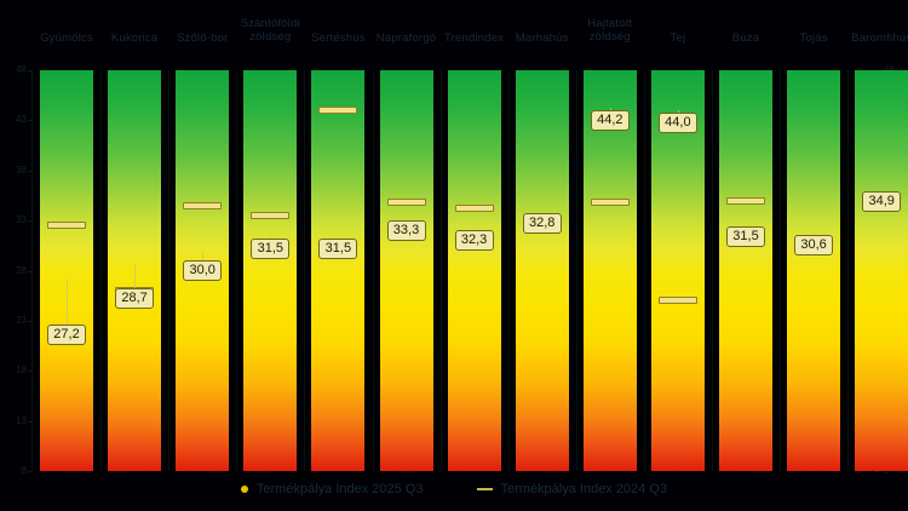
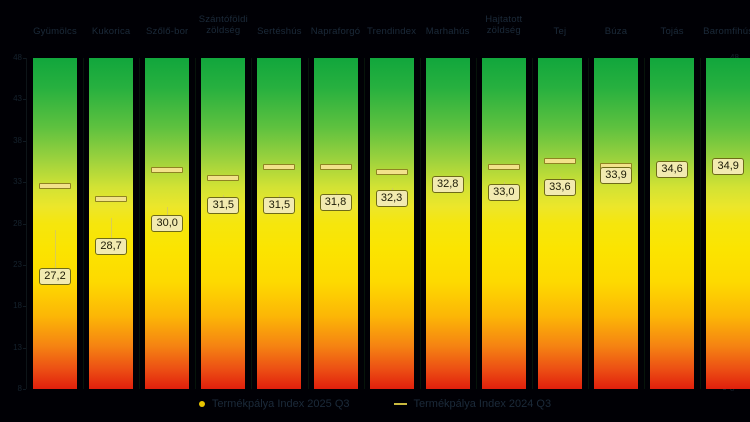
Termékpálya Index 2024 Q3/Kukorica: 26 -> 31
Termékpálya Index 2024 Q3/Sertéshús: 44 -> 35
Termékpálya Index 2025 Q3/Napraforgó: 33,3 -> 31,8
Termékpálya Index 2025 Q3/Hajtatott zöldség: 44,2 -> 33,0
Termékpálya Index 2025 Q3/Tej: 44,0 -> 33,6
Termékpálya Index 2024 Q3/Tej: 25 -> 36
Termékpálya Index 2025 Q3/Búza: 31,5 -> 33,9
Termékpálya Index 2025 Q3/Tojás: 30,6 -> 34,6
